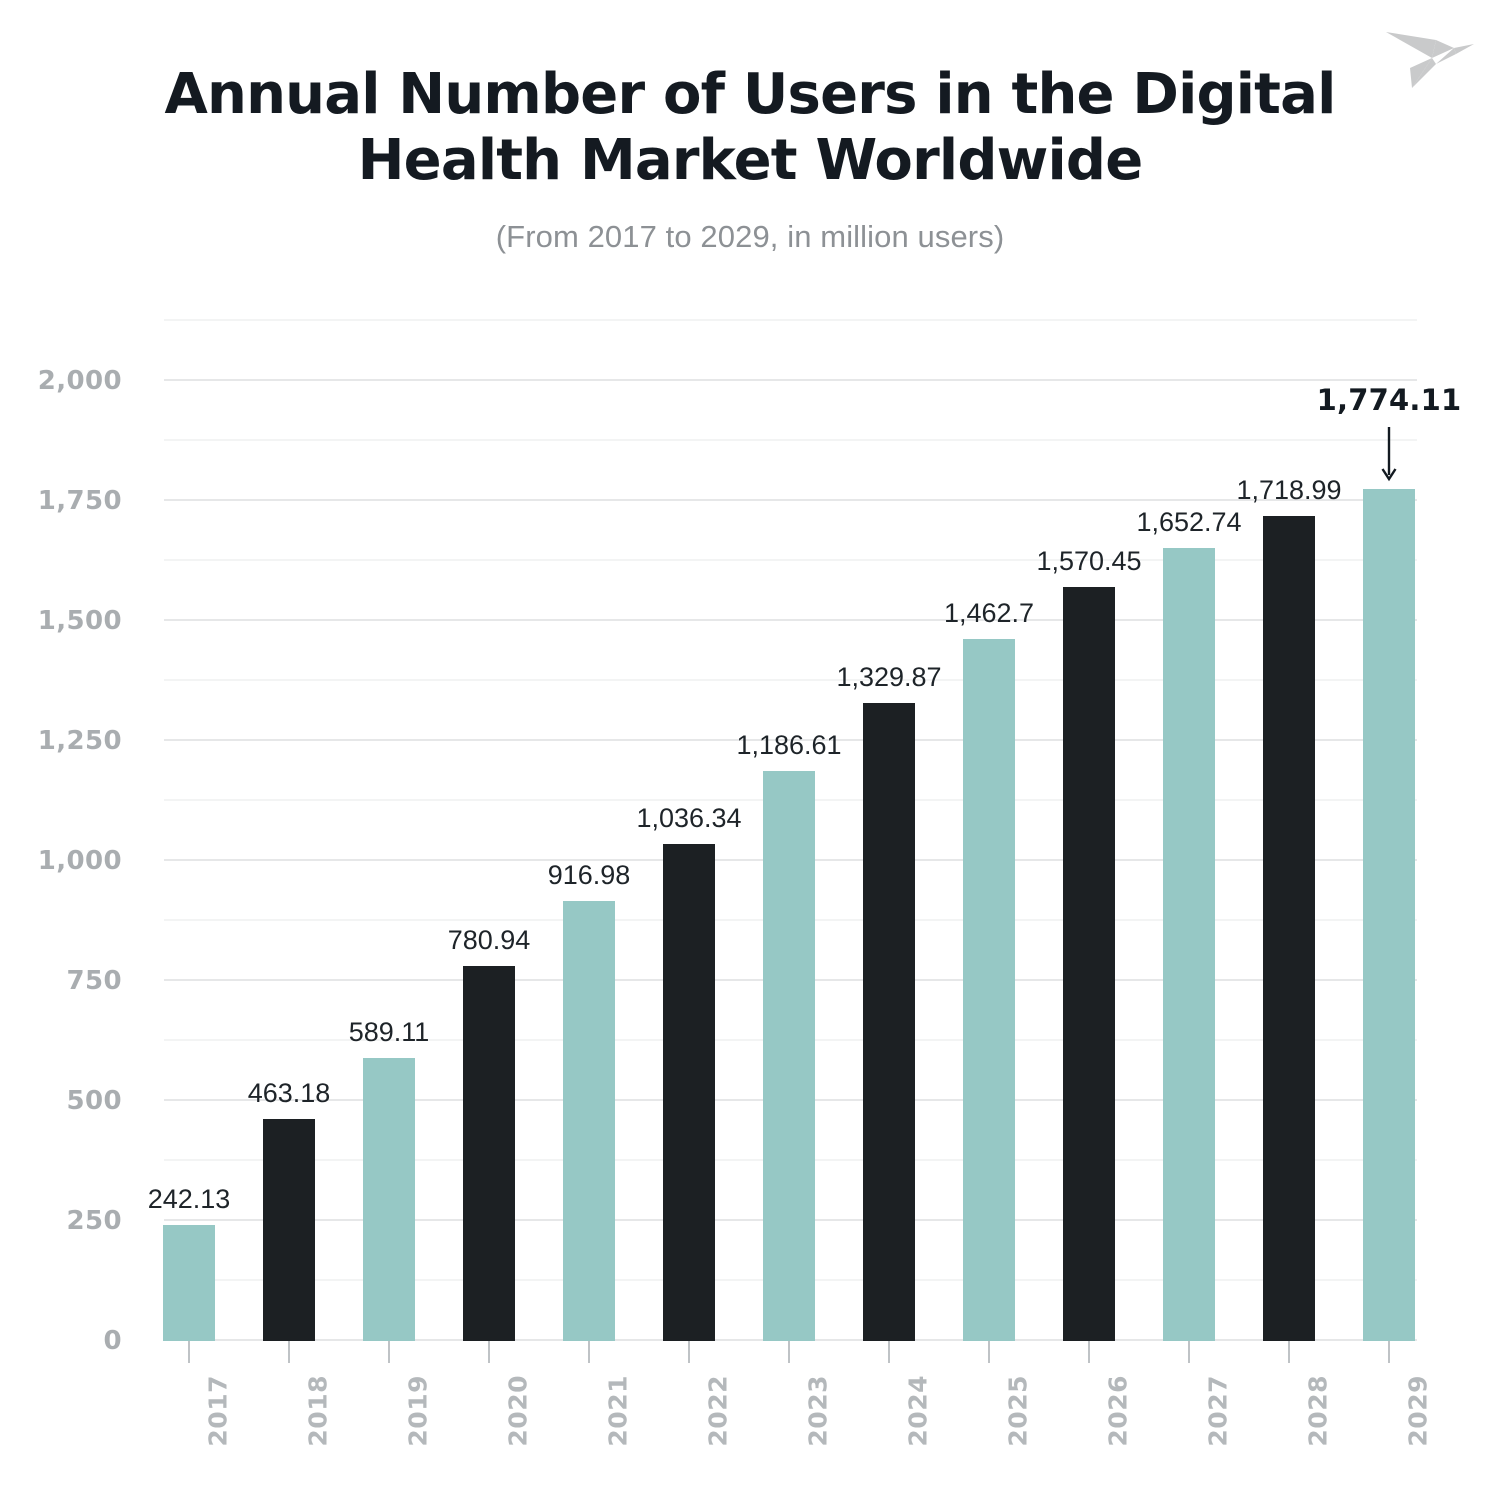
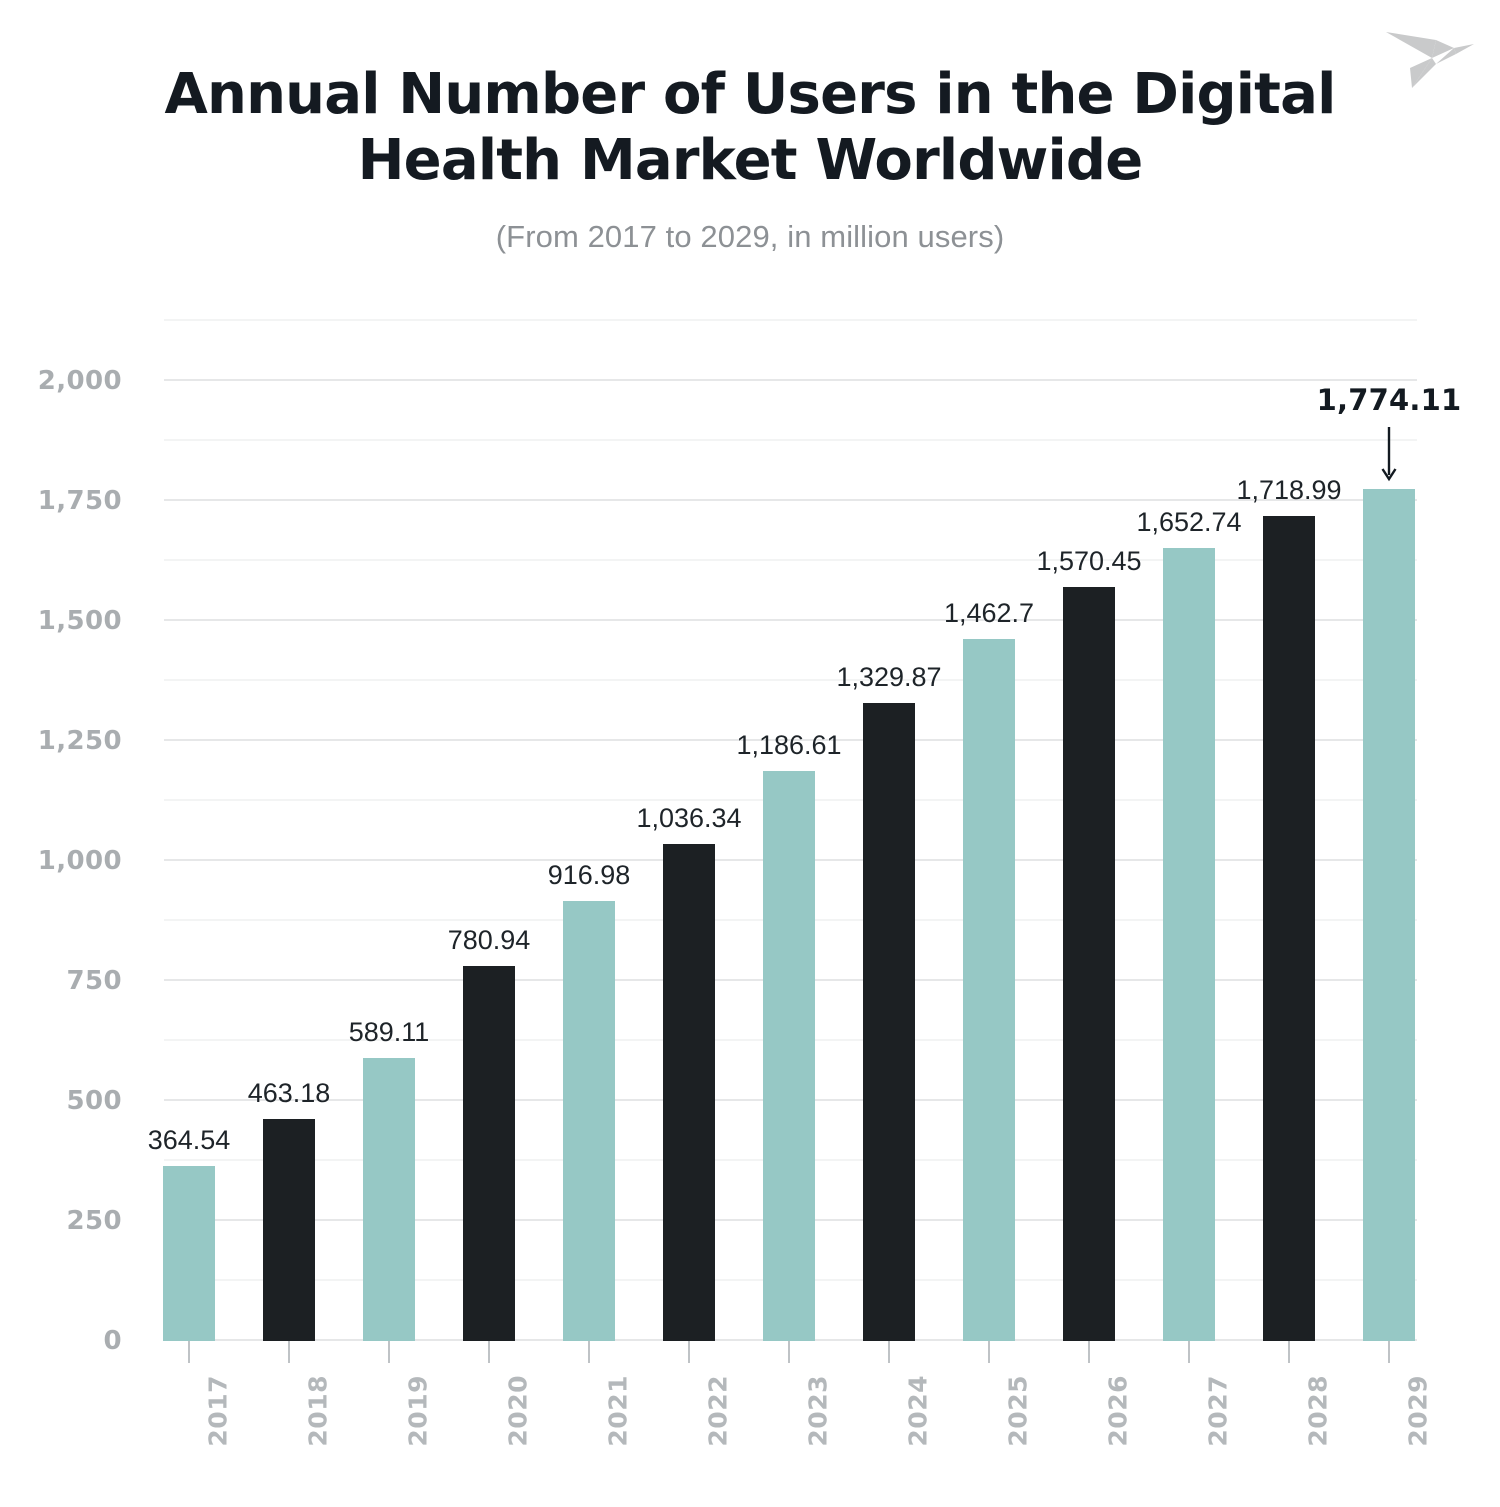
2017: 242.13 -> 364.54
